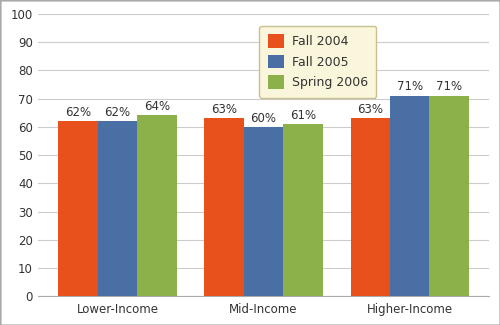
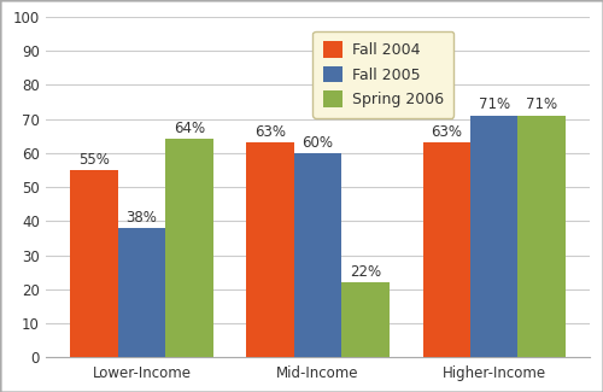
Fall 2004/Lower-Income: 62% -> 55%
Fall 2005/Lower-Income: 62% -> 38%
Spring 2006/Mid-Income: 61% -> 22%
